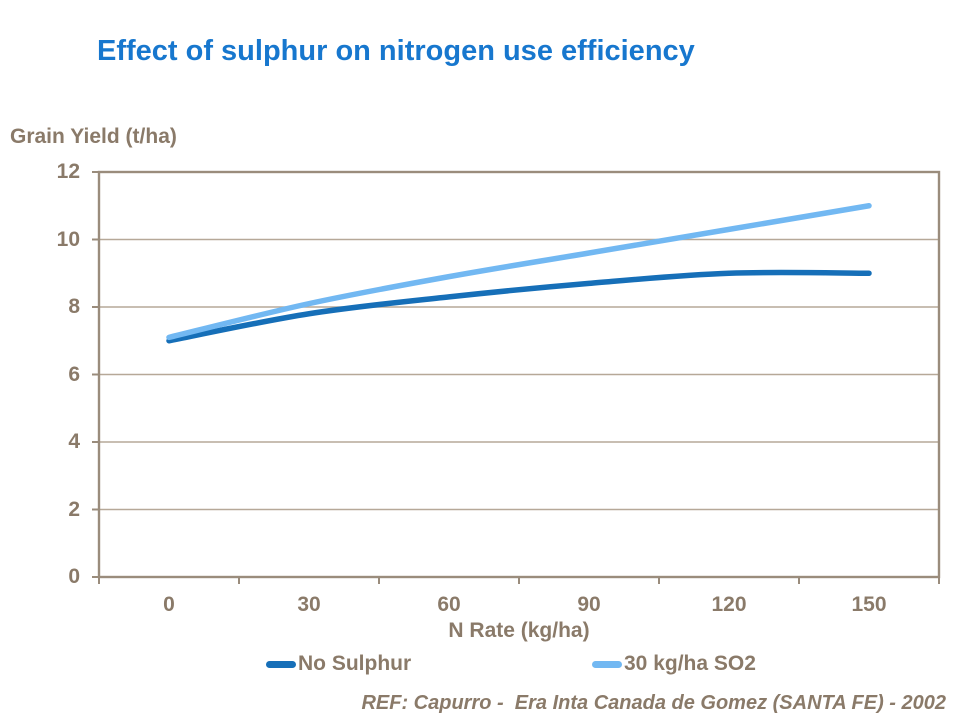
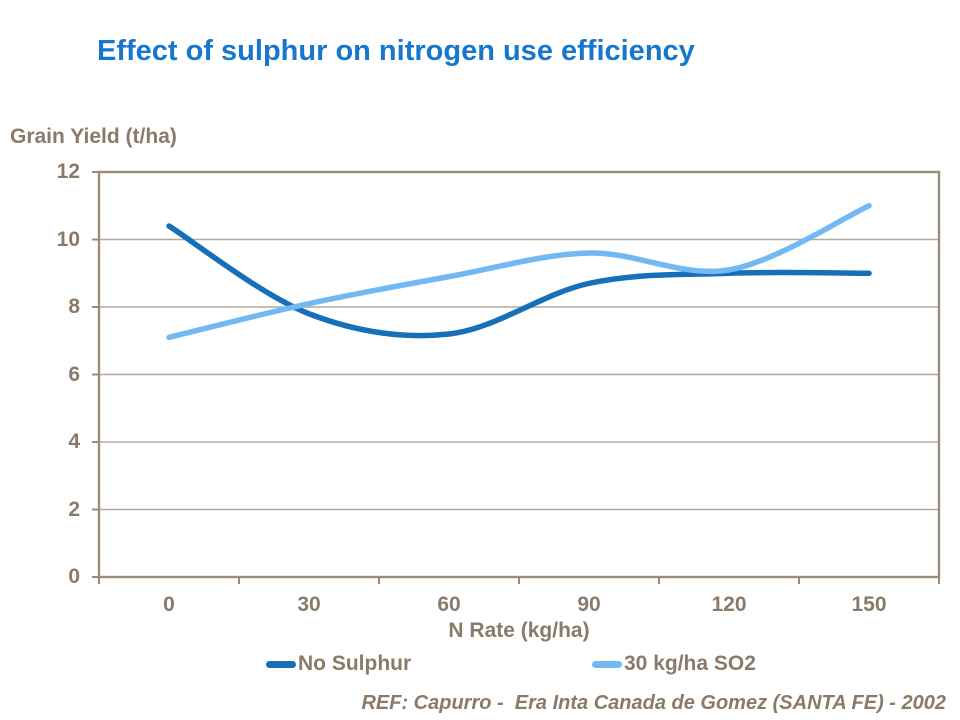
No Sulphur/0: 7.0 -> 10.4
No Sulphur/60: 8.3 -> 7.2
30 kg/ha SO2/120: 10.3 -> 9.1
